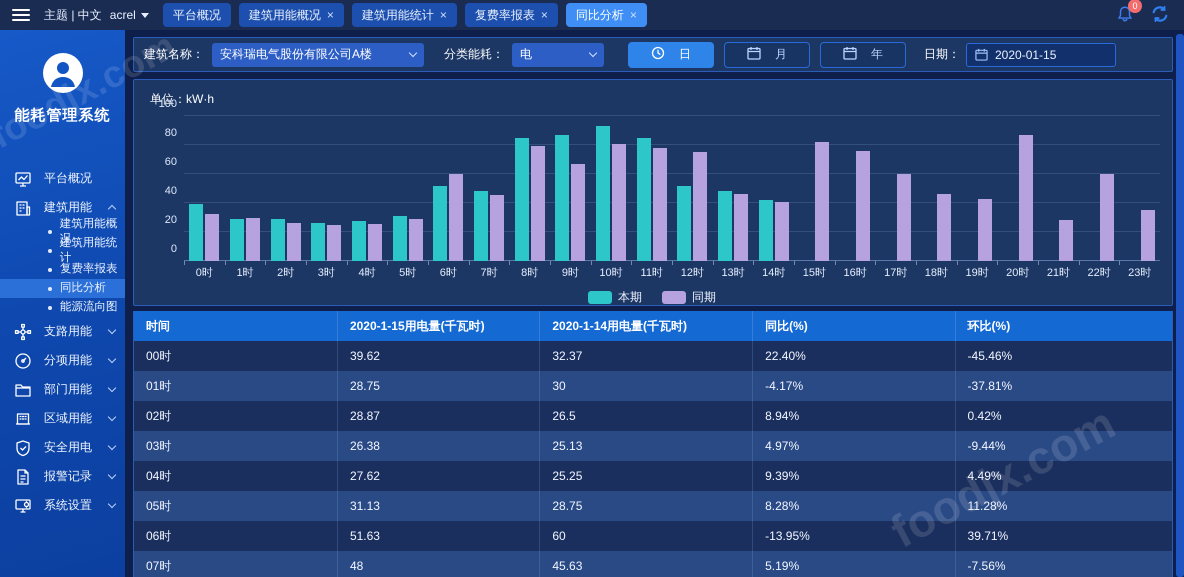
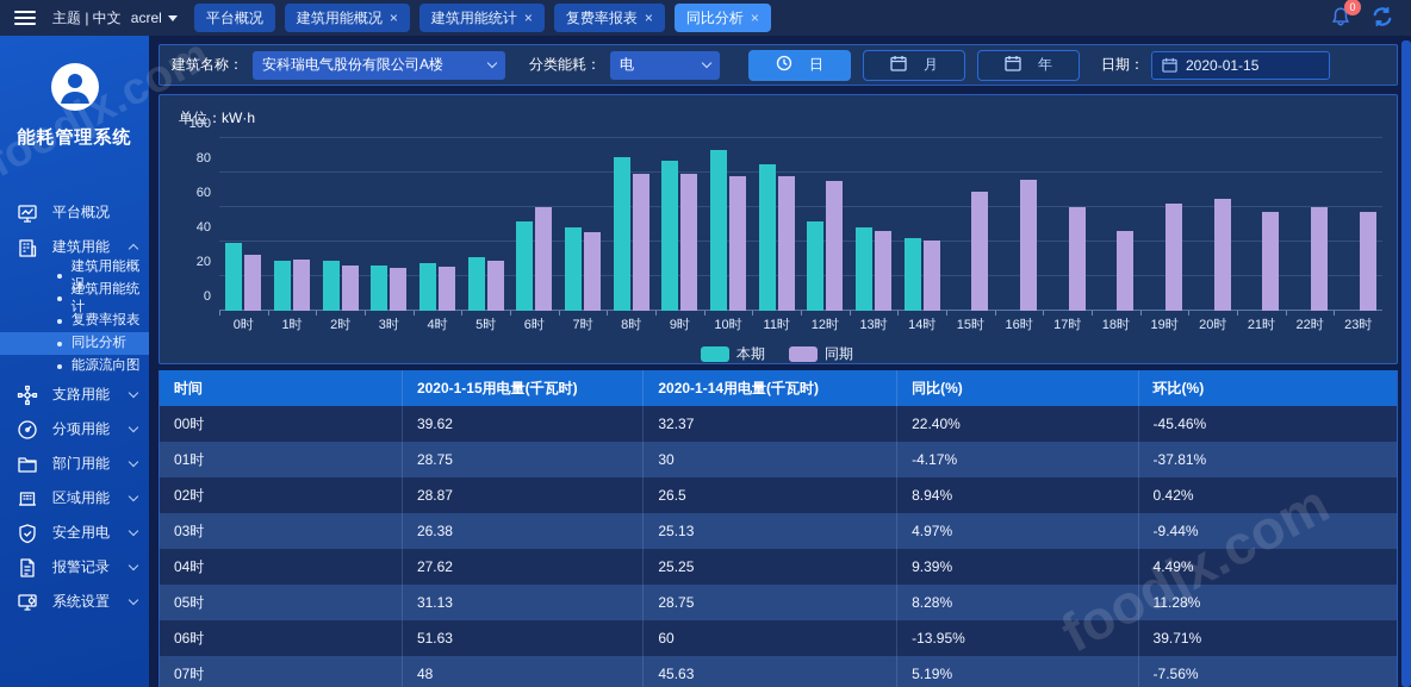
本期/8时: 85 -> 89
同期/9时: 67 -> 79
同期/10时: 81 -> 78
同期/15时: 82 -> 69
同期/19时: 43 -> 62
同期/20时: 87 -> 65
同期/21时: 28 -> 57
同期/23时: 35 -> 57
